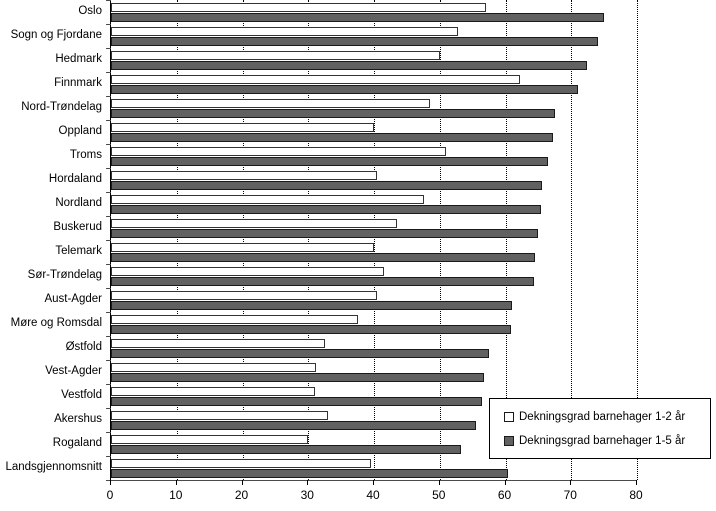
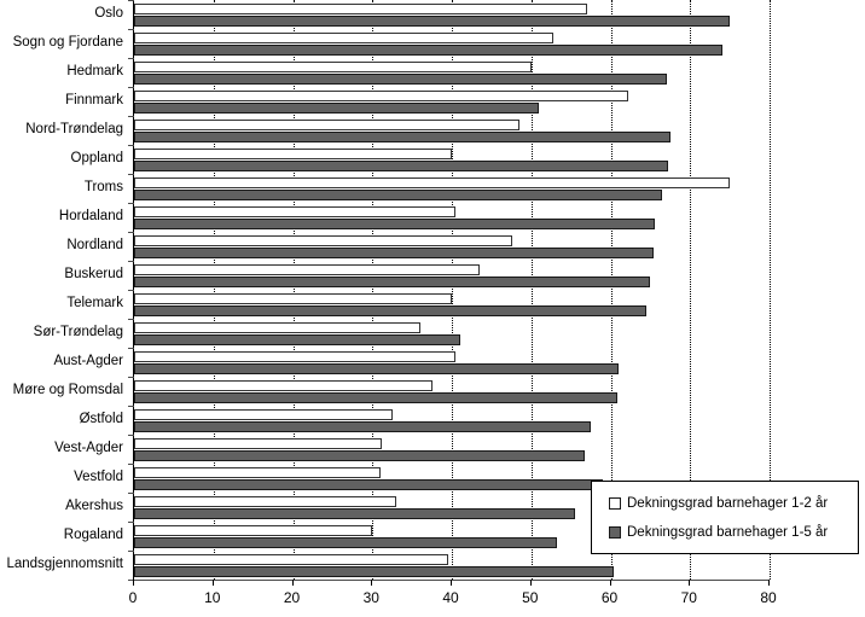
Dekningsgrad barnehager 1-5 år/Hedmark: 72 -> 67
Dekningsgrad barnehager 1-5 år/Finnmark: 71 -> 51
Dekningsgrad barnehager 1-2 år/Troms: 51 -> 75
Dekningsgrad barnehager 1-2 år/Sør-Trøndelag: 42 -> 36
Dekningsgrad barnehager 1-5 år/Sør-Trøndelag: 64 -> 41
Dekningsgrad barnehager 1-5 år/Vestfold: 56 -> 59
